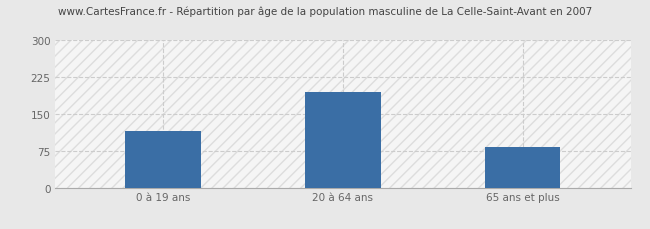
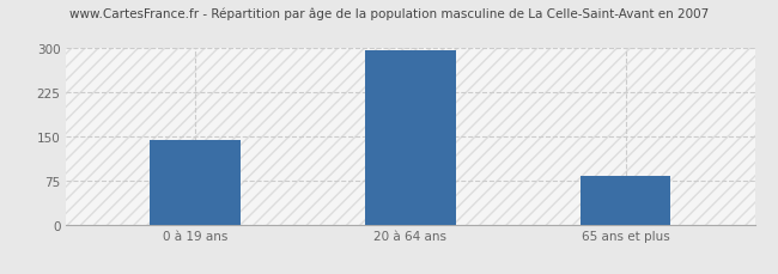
0 à 19 ans: 115 -> 143
20 à 64 ans: 195 -> 296
